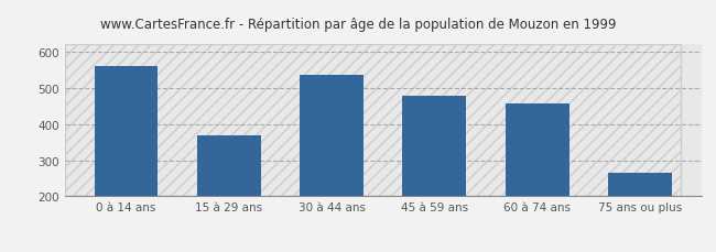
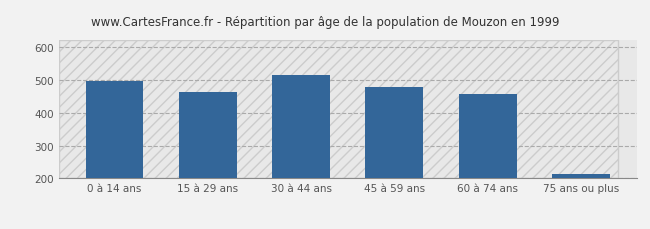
0 à 14 ans: 560 -> 497
15 à 29 ans: 370 -> 462
30 à 44 ans: 535 -> 516
75 ans ou plus: 265 -> 213
